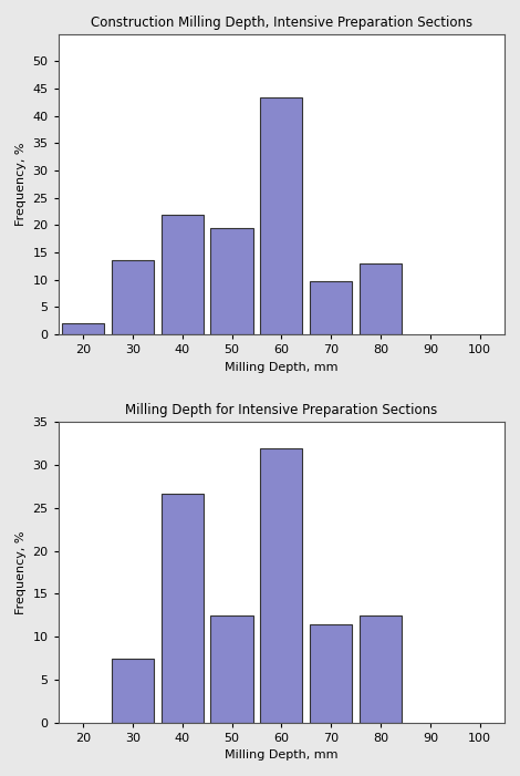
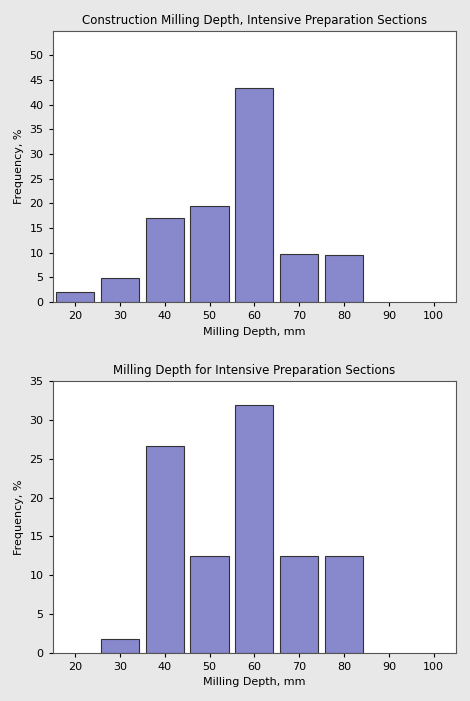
Construction Milling Depth, Intensive Preparation Sections/30: 13.5 -> 4.8
Construction Milling Depth, Intensive Preparation Sections/40: 22.0 -> 17.0
Construction Milling Depth, Intensive Preparation Sections/80: 13.0 -> 9.6
Milling Depth for Intensive Preparation Sections/30: 7.4 -> 1.7
Milling Depth for Intensive Preparation Sections/70: 11.4 -> 12.5
